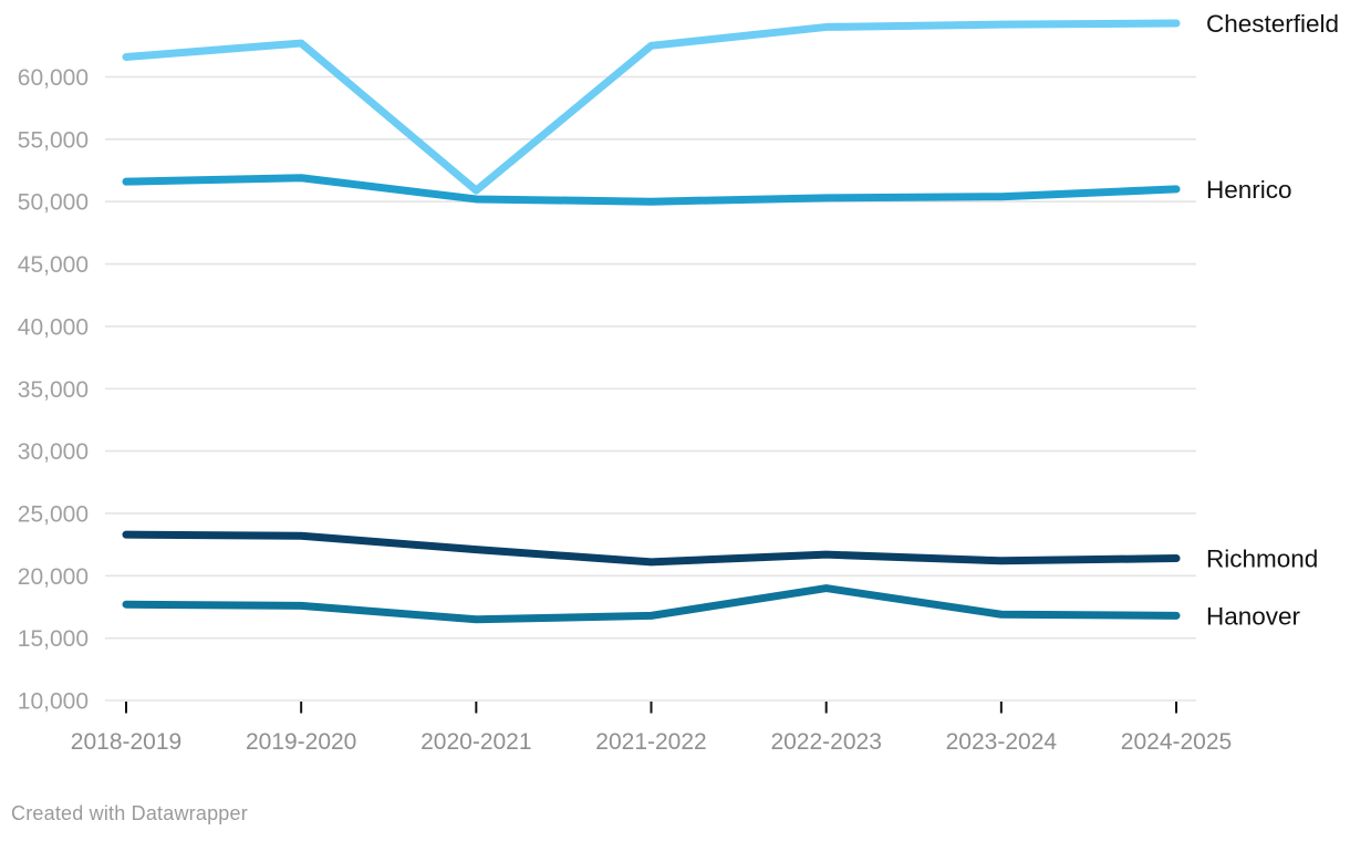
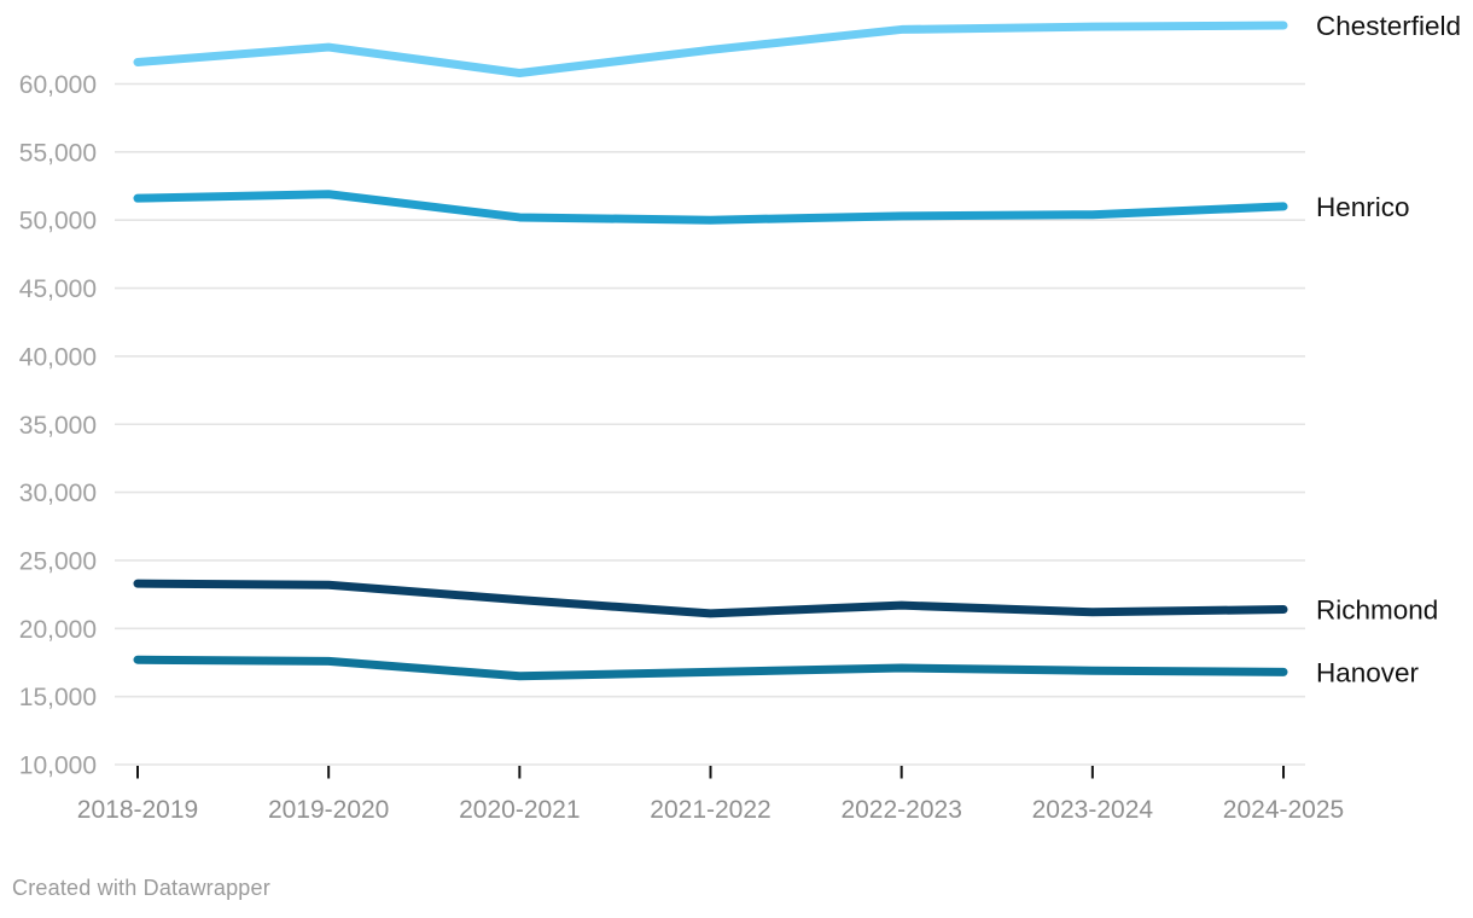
Chesterfield/2020-2021: 50900 -> 60800
Hanover/2022-2023: 19000 -> 17100
